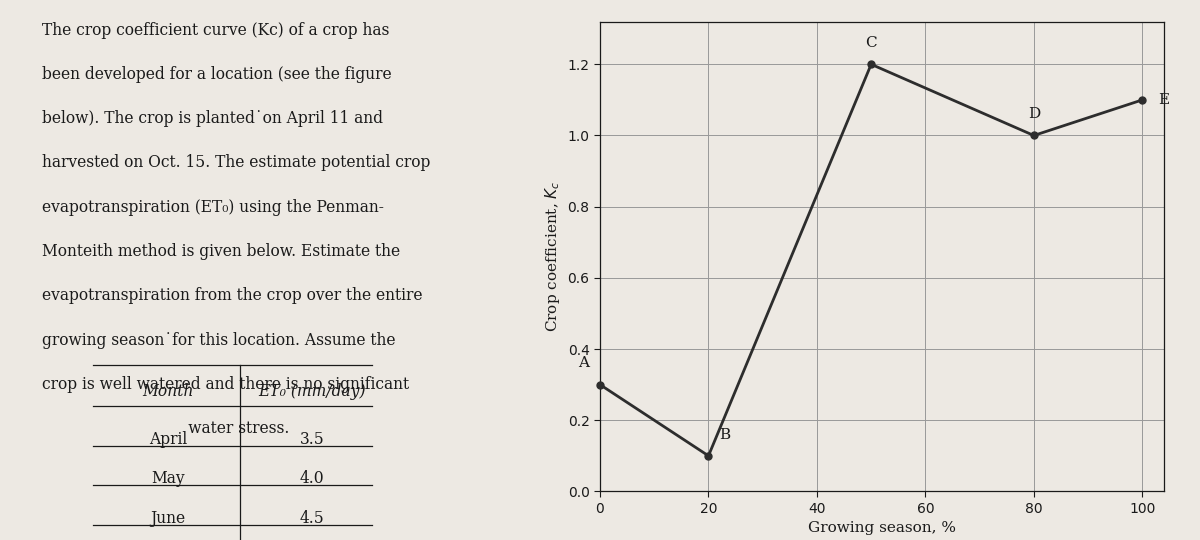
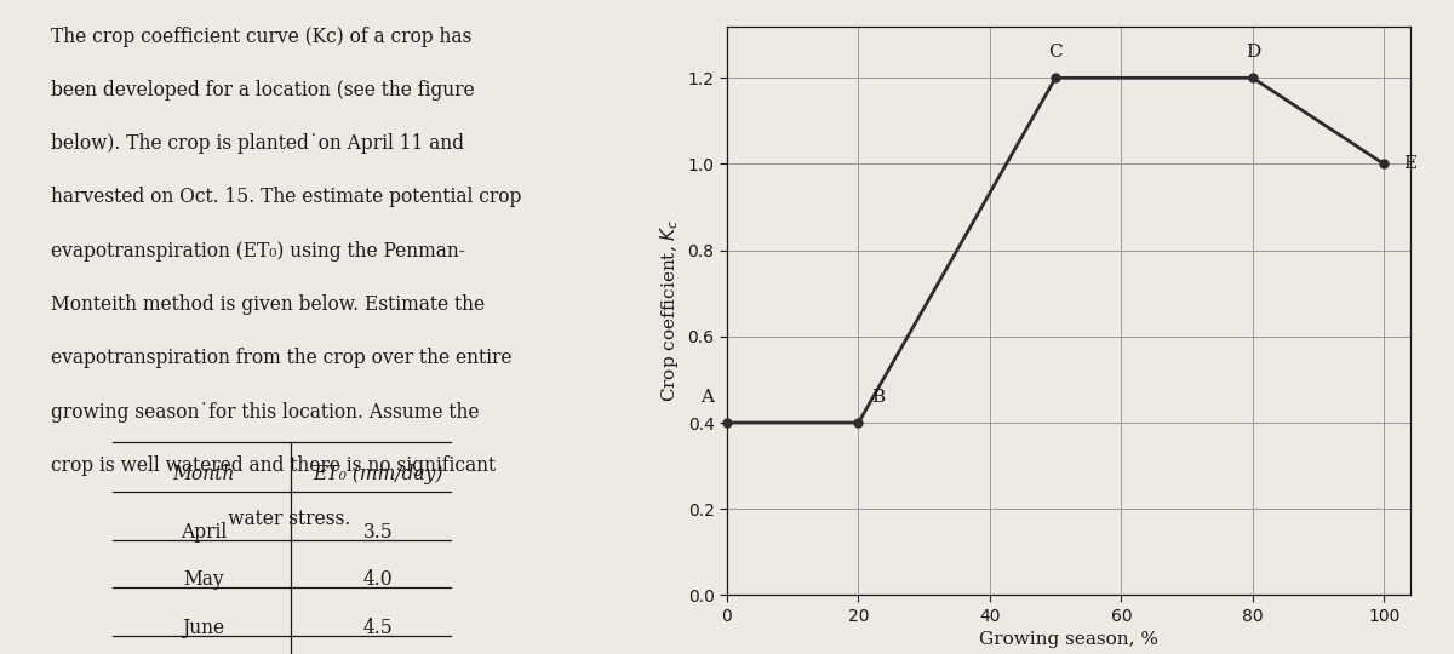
0: 0.3 -> 0.4
20: 0.1 -> 0.4
80: 1.0 -> 1.2
100: 1.1 -> 1.0
